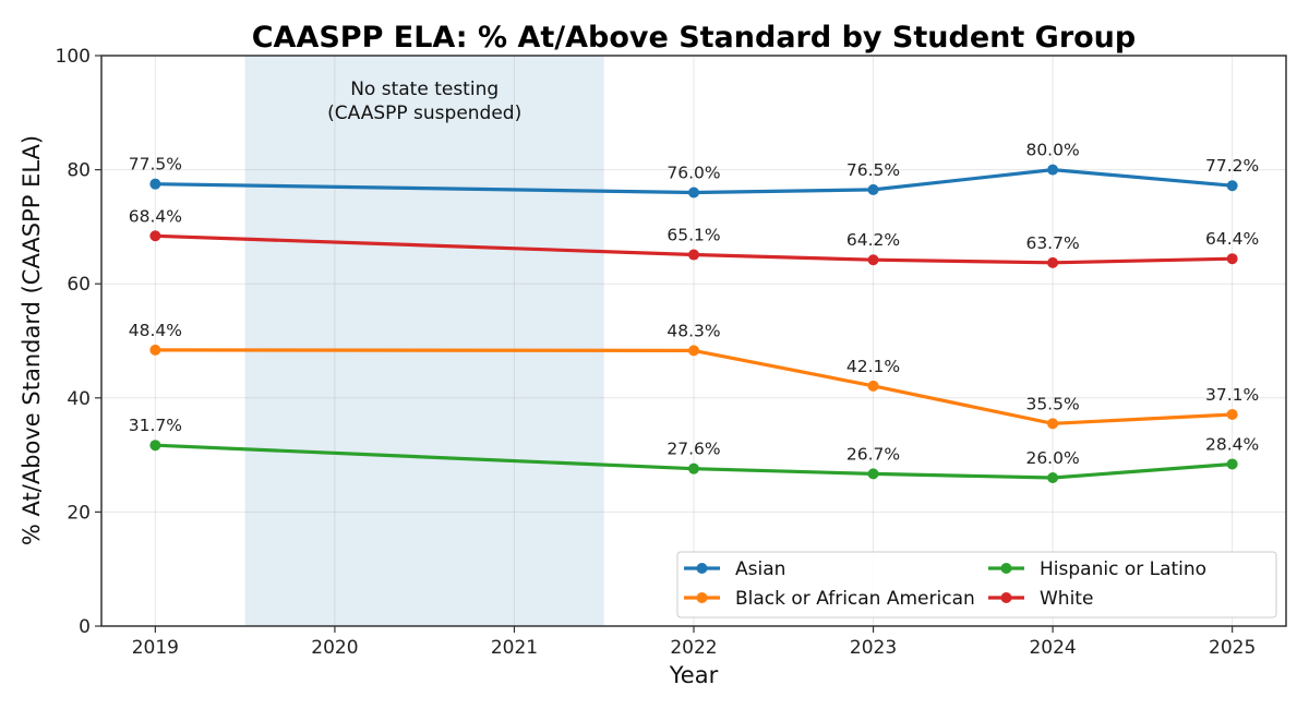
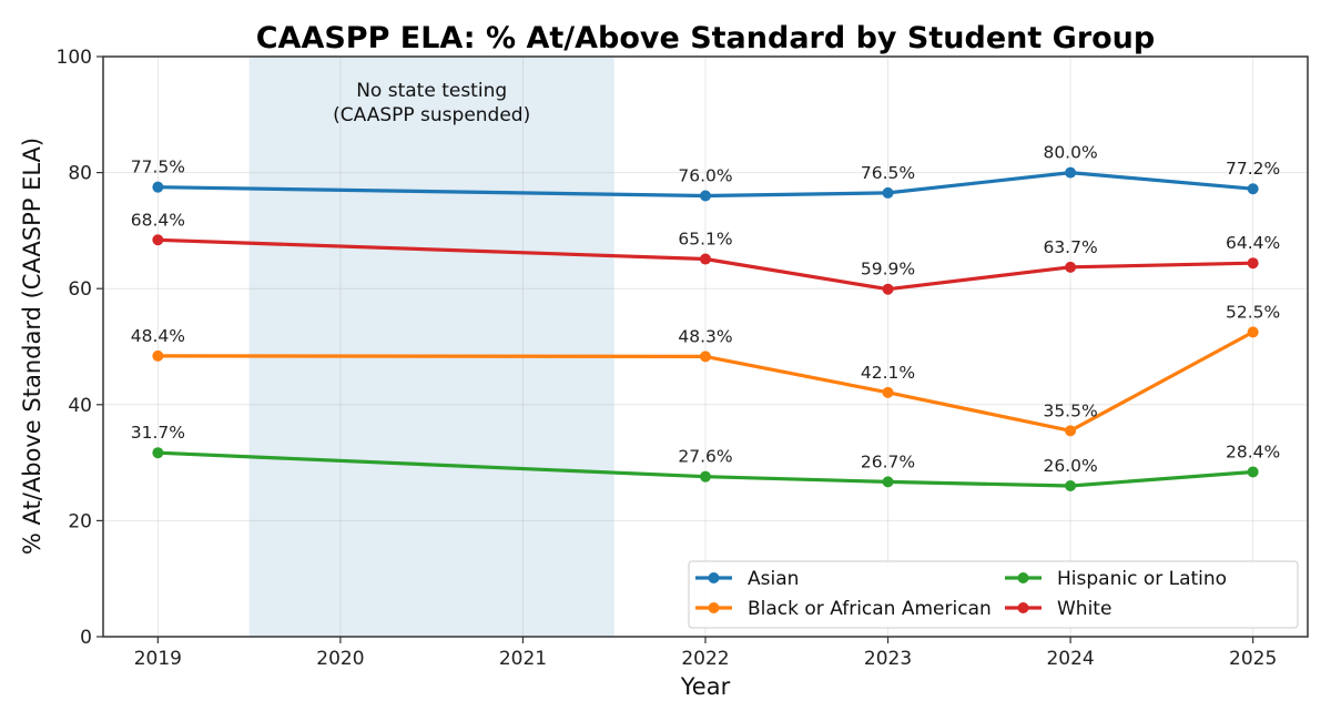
White/2023: 64.2% -> 59.9%
Black or African American/2025: 37.1% -> 52.5%
